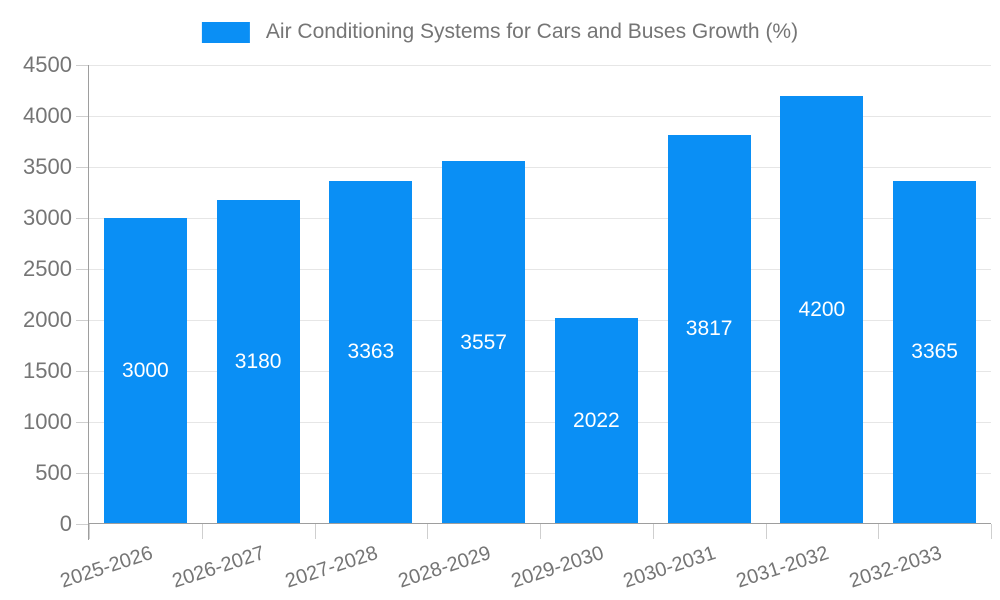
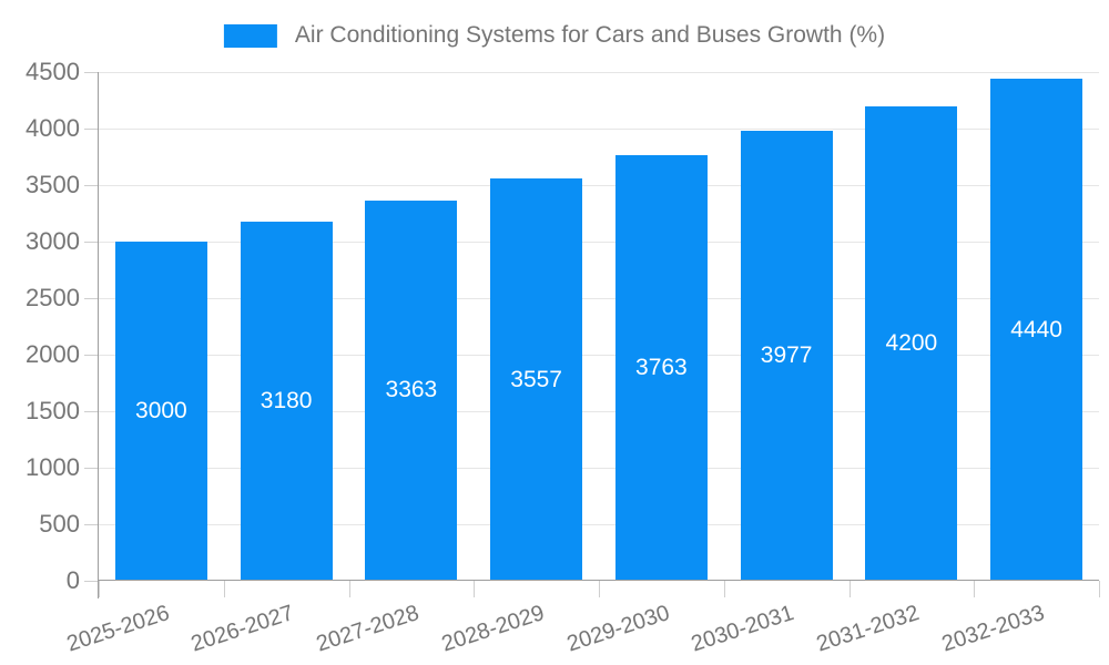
2029-2030: 2022 -> 3763
2030-2031: 3817 -> 3977
2032-2033: 3365 -> 4440
